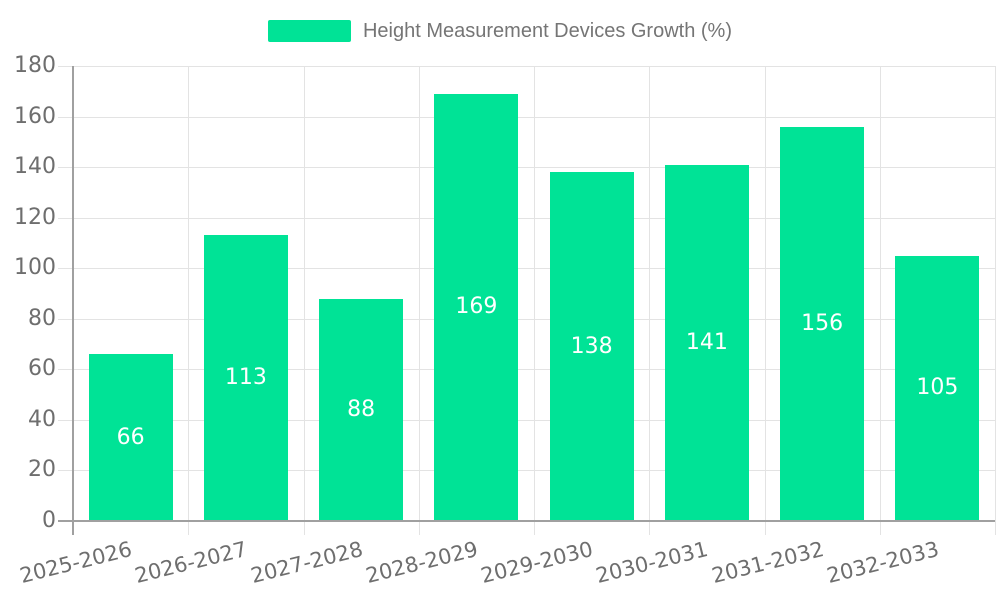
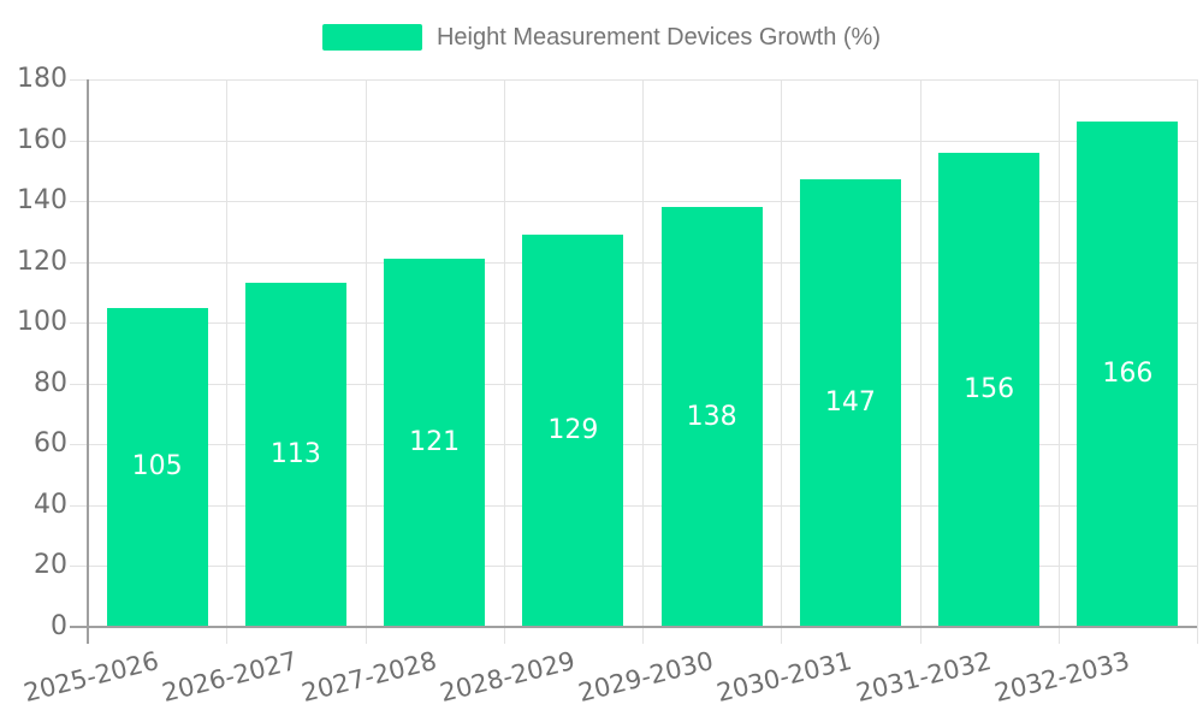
2025-2026: 66 -> 105
2027-2028: 88 -> 121
2028-2029: 169 -> 129
2030-2031: 141 -> 147
2032-2033: 105 -> 166
